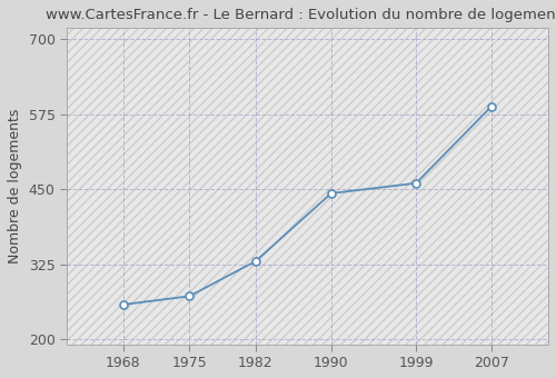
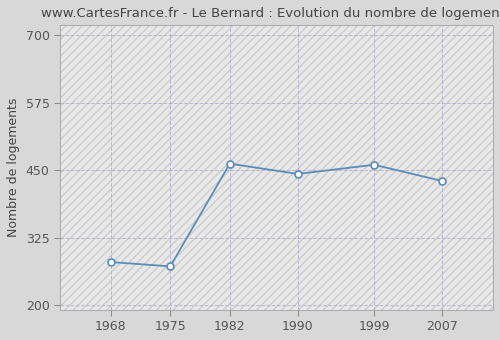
1968: 258 -> 280
1982: 330 -> 462
2007: 588 -> 430
